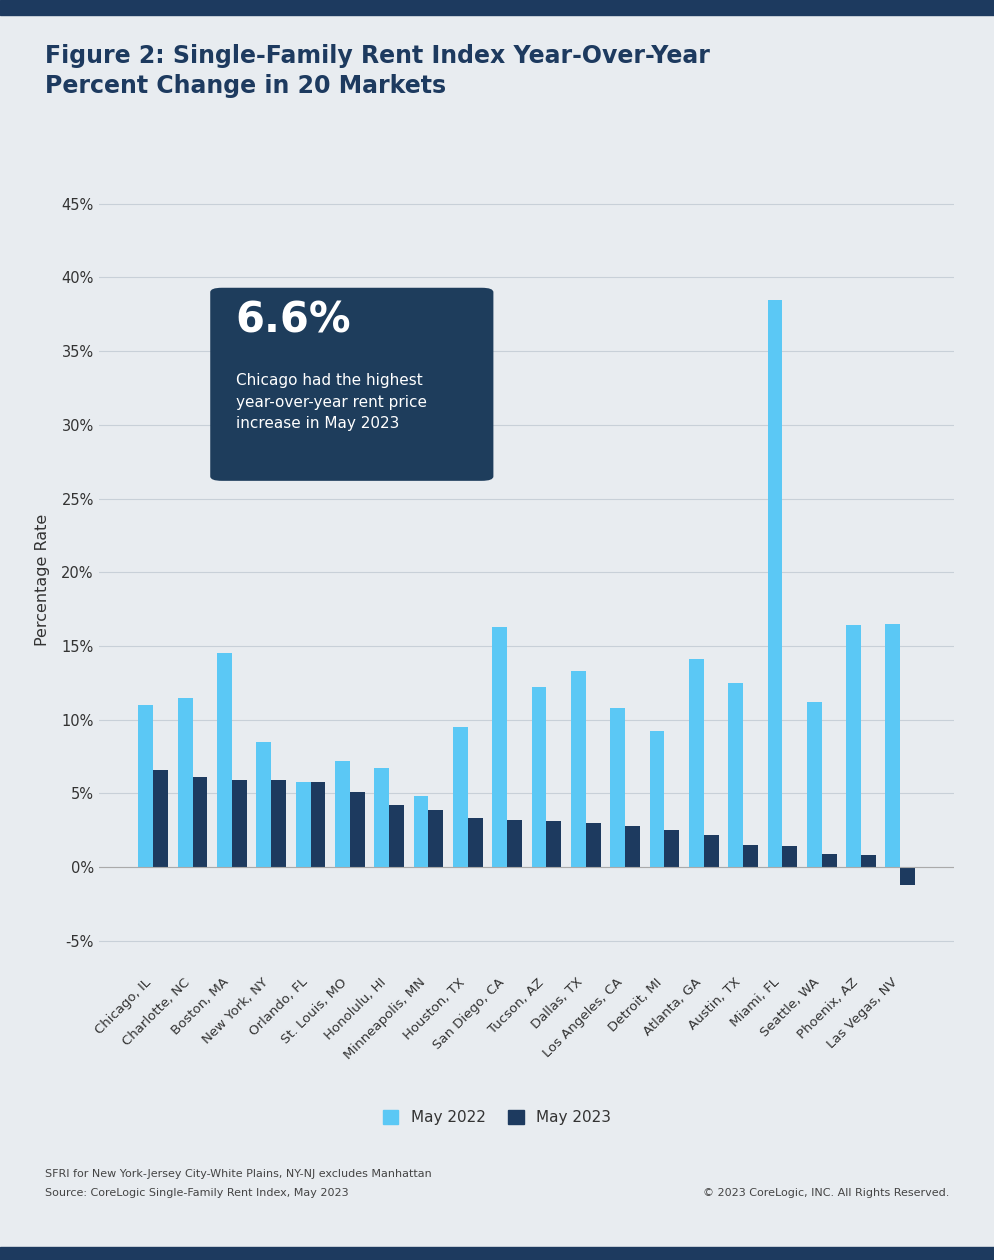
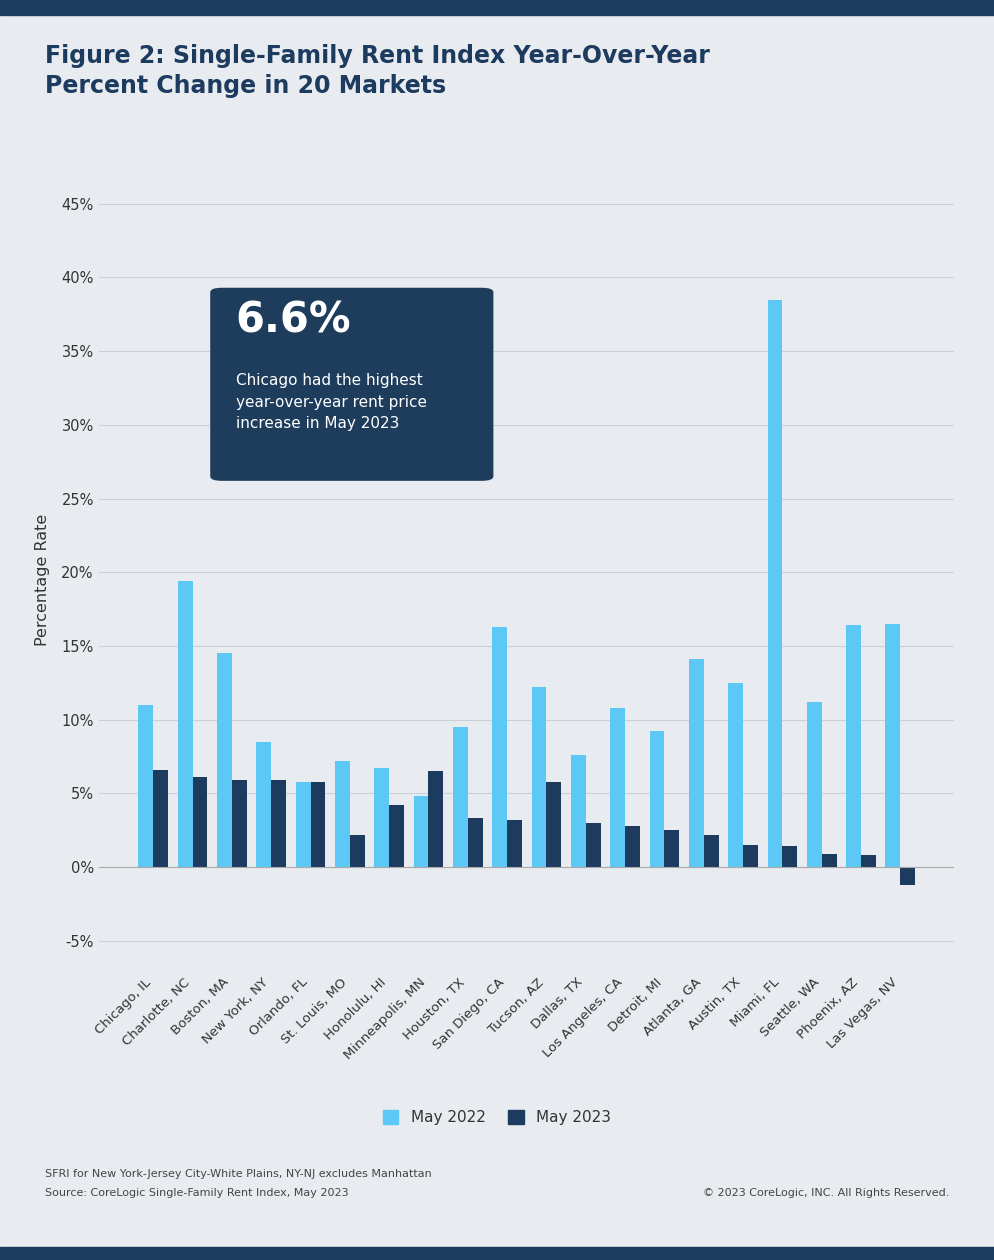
May 2022/Charlotte, NC: 11.5% -> 19.4%
May 2023/St. Louis, MO: 5.1% -> 2.2%
May 2023/Minneapolis, MN: 3.9% -> 6.5%
May 2023/Tucson, AZ: 3.1% -> 5.8%
May 2022/Dallas, TX: 13.3% -> 7.6%
